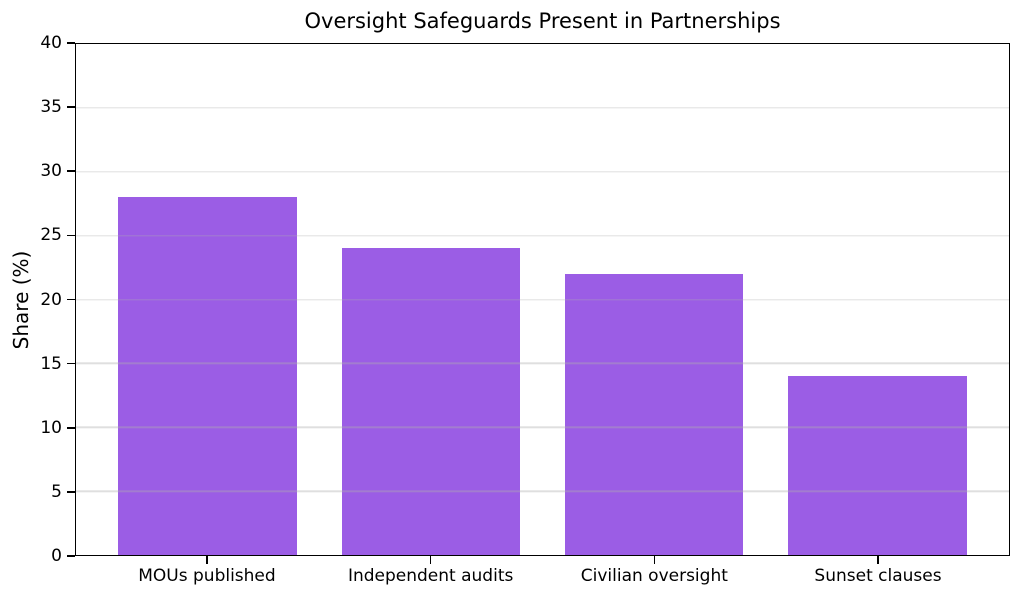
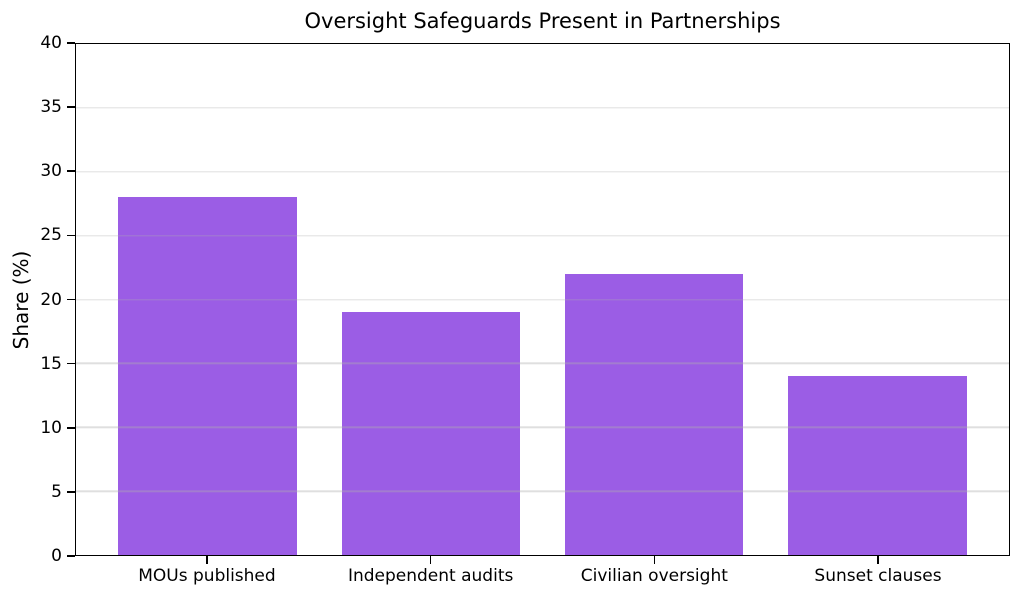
Independent audits: 24 -> 19
